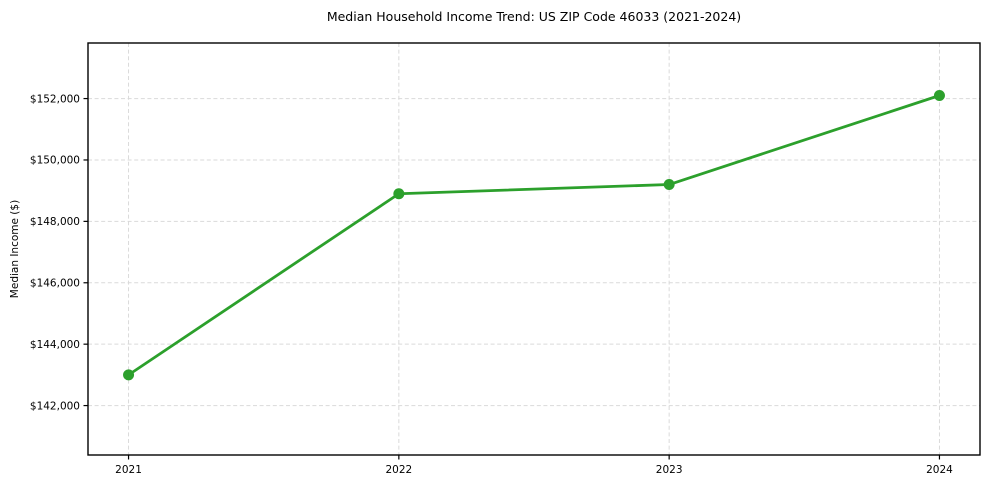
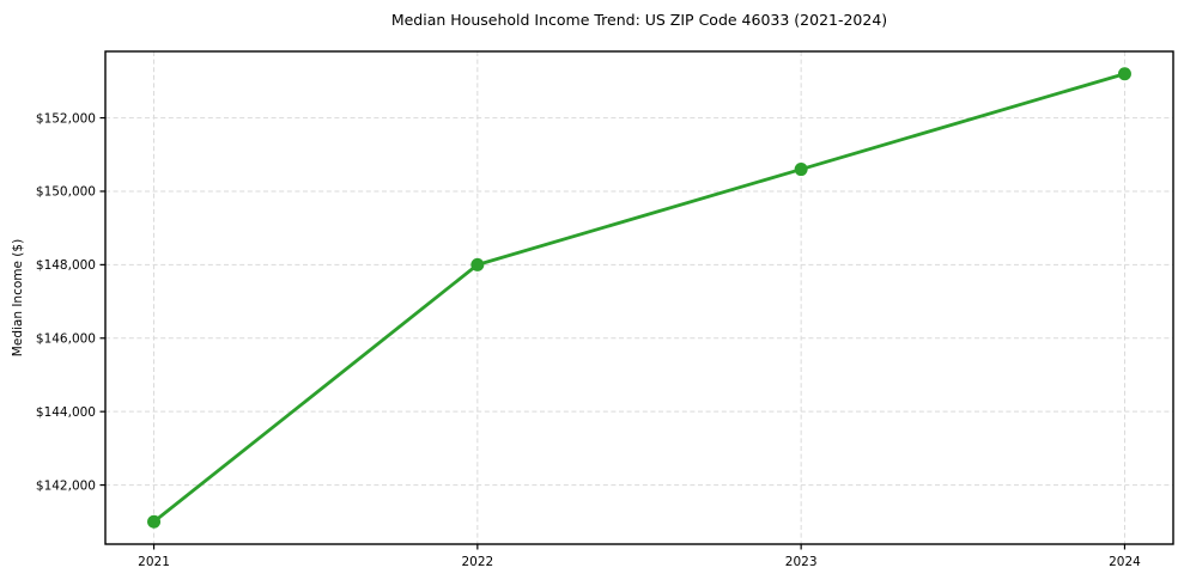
2021: $143000 -> $141000
2022: $148900 -> $148000
2023: $149200 -> $150600
2024: $152100 -> $153200
